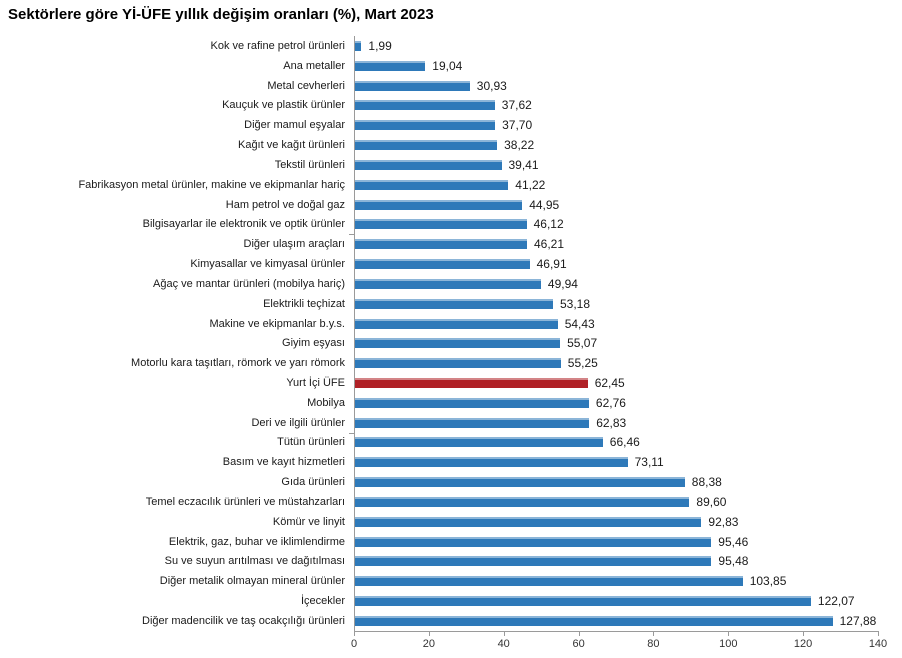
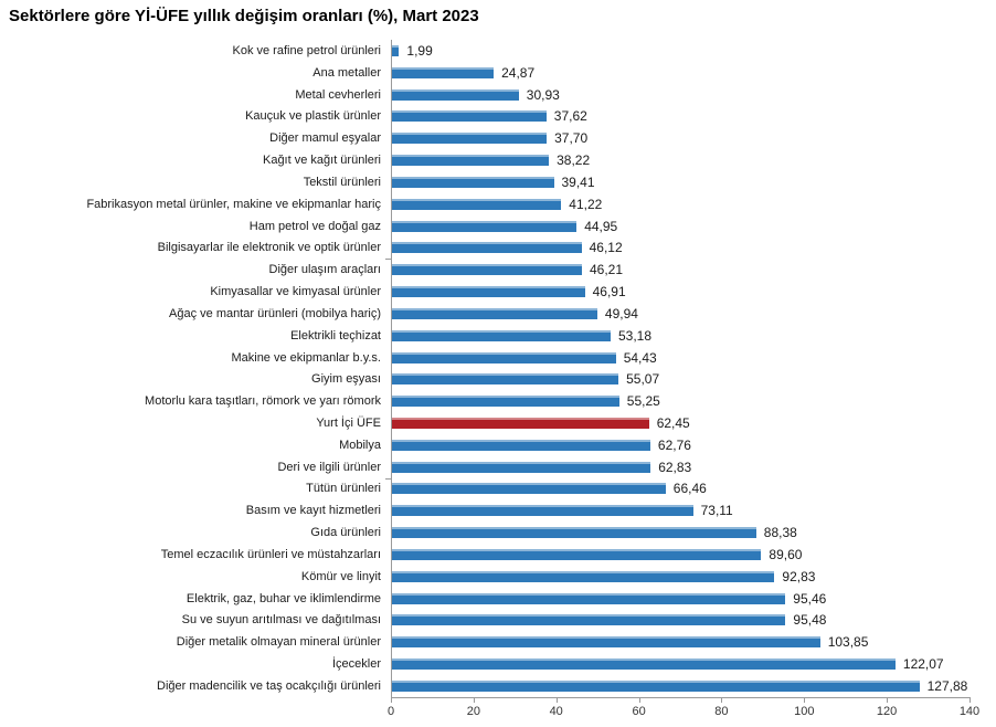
Ana metaller: 19,04 -> 24,87
